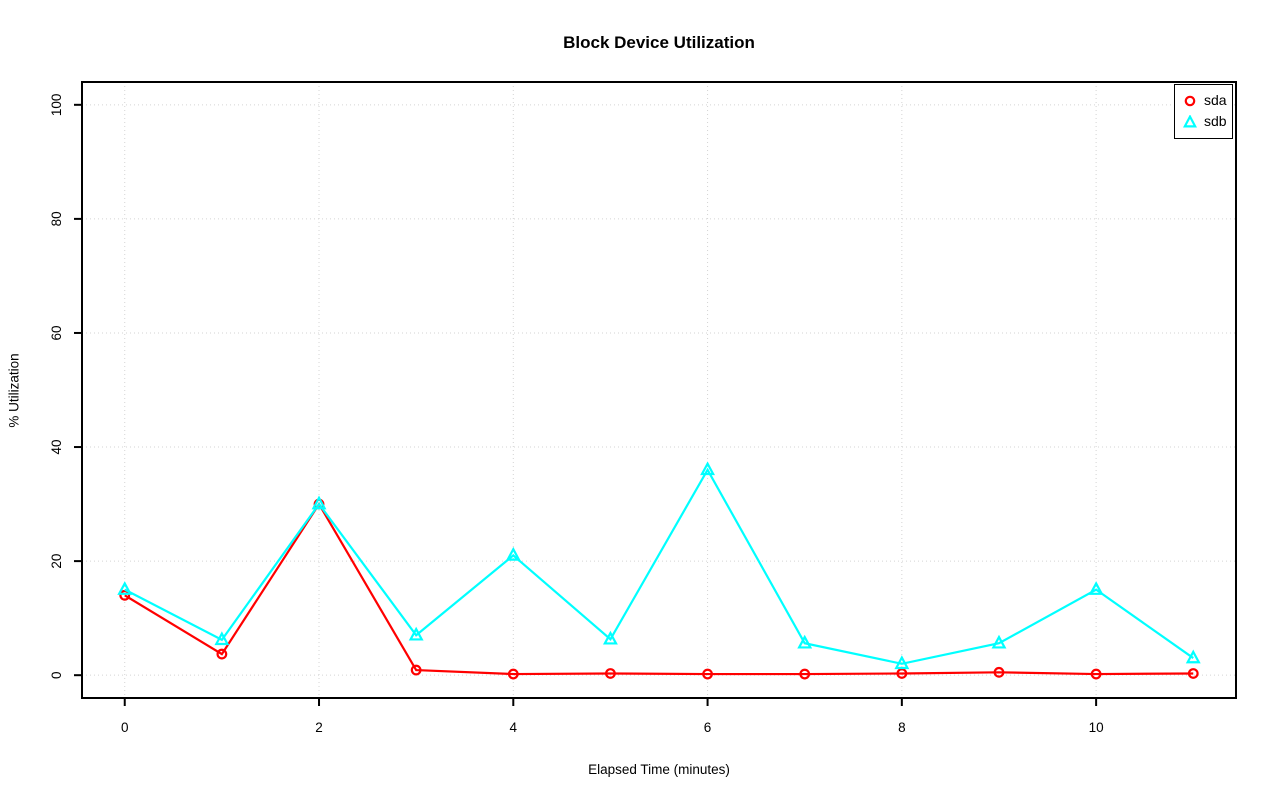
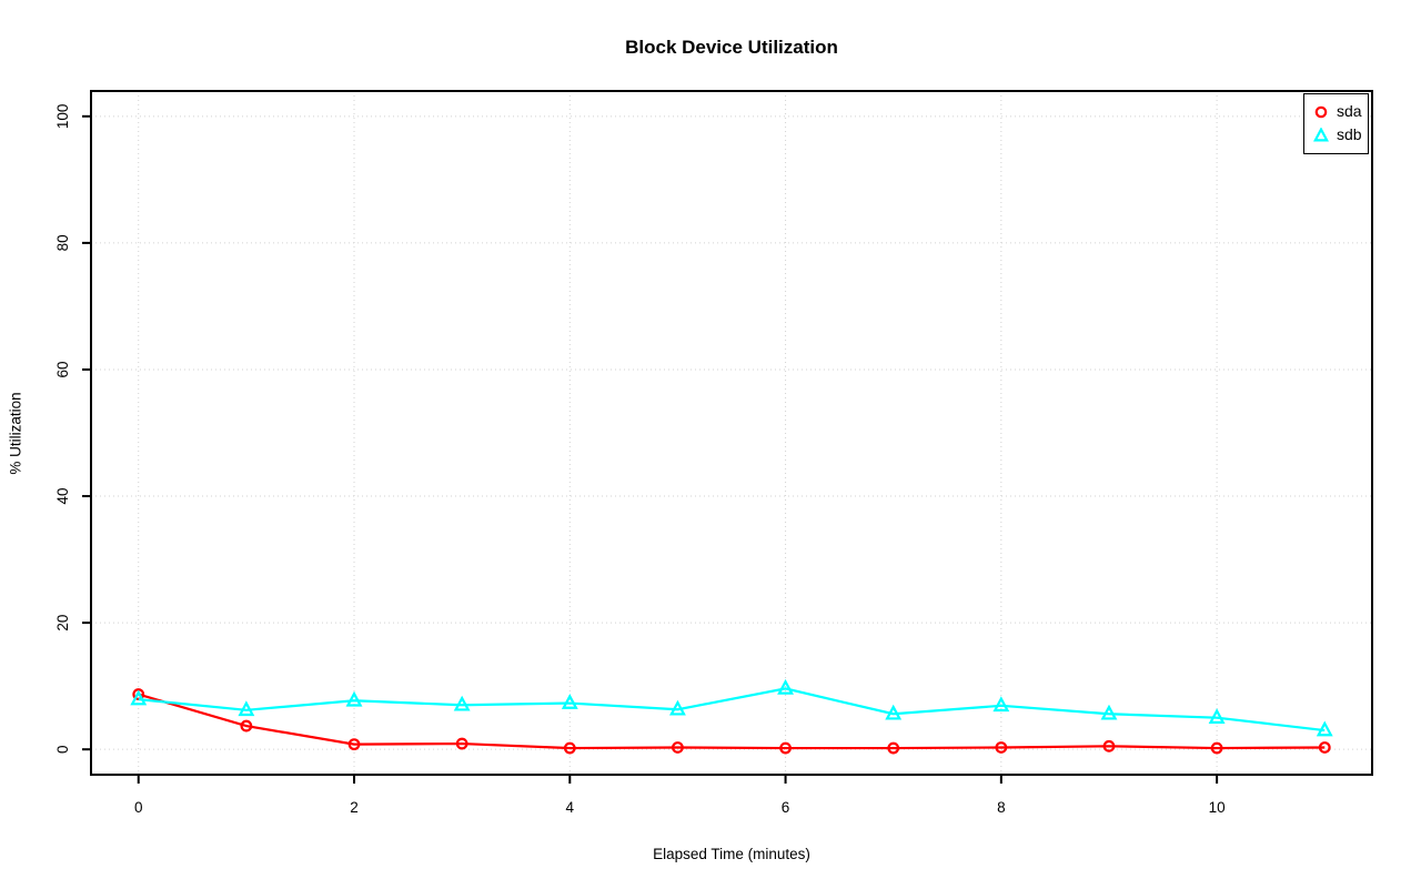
sda/0: 14 -> 9
sdb/0: 15 -> 8
sda/2: 30 -> 1
sdb/2: 30 -> 8
sdb/4: 21 -> 7
sdb/6: 36 -> 10
sdb/8: 2 -> 7
sdb/10: 15 -> 5
